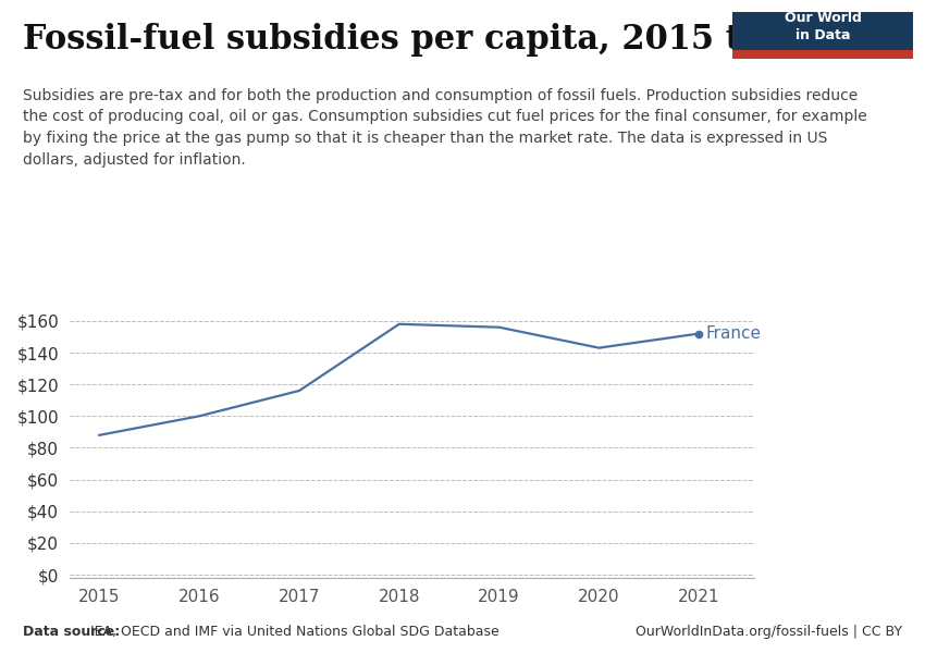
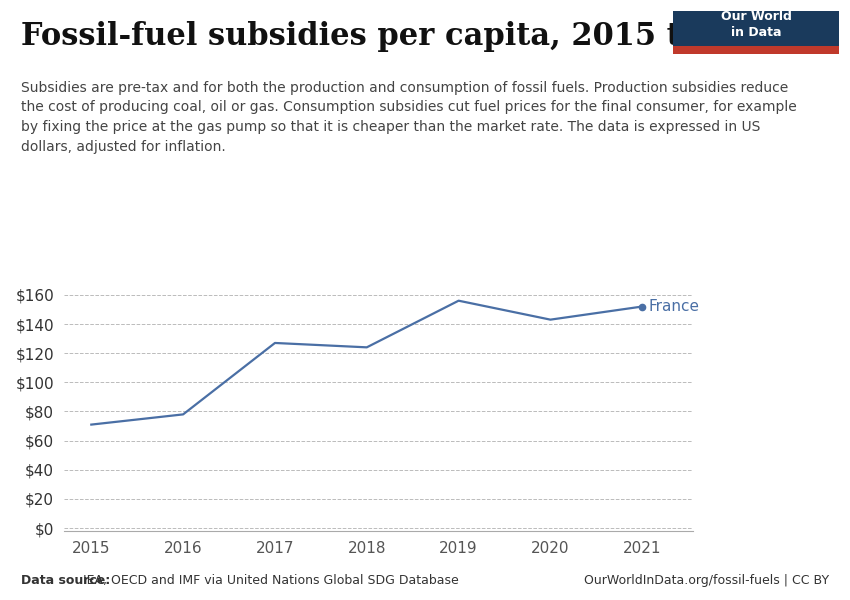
2015: $88 -> $71
2016: $100 -> $78
2017: $116 -> $127
2018: $158 -> $124
